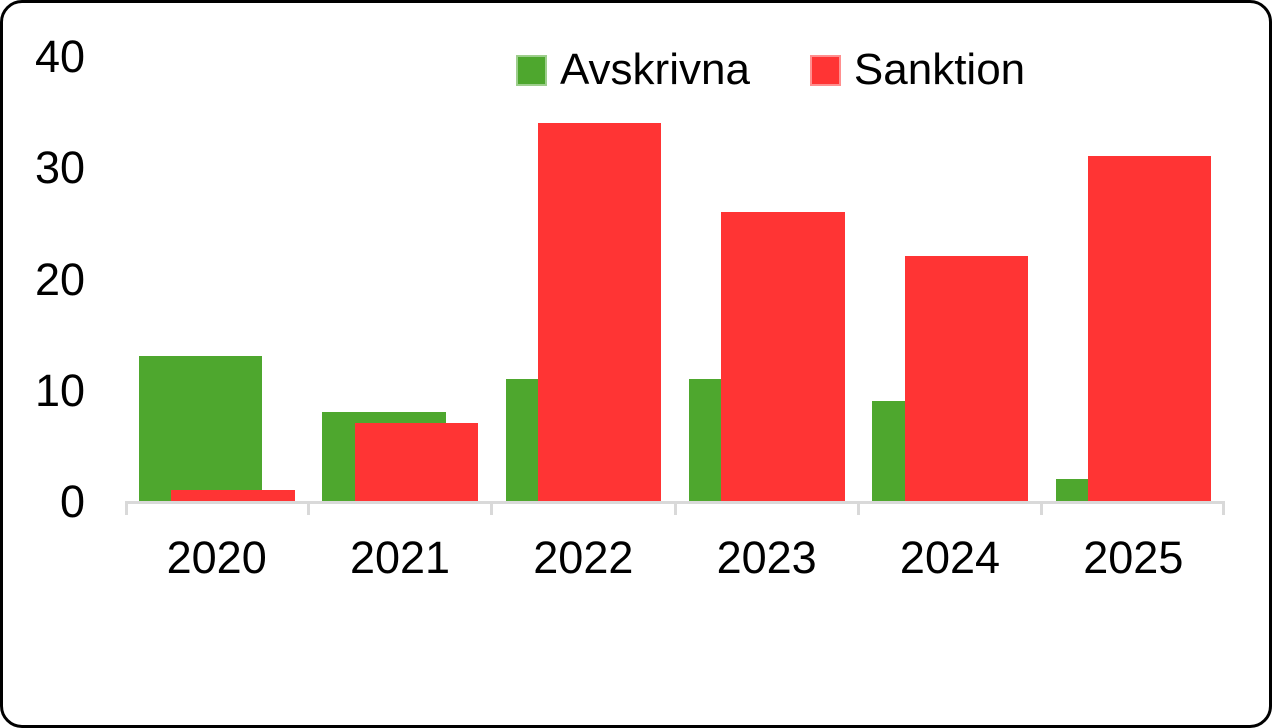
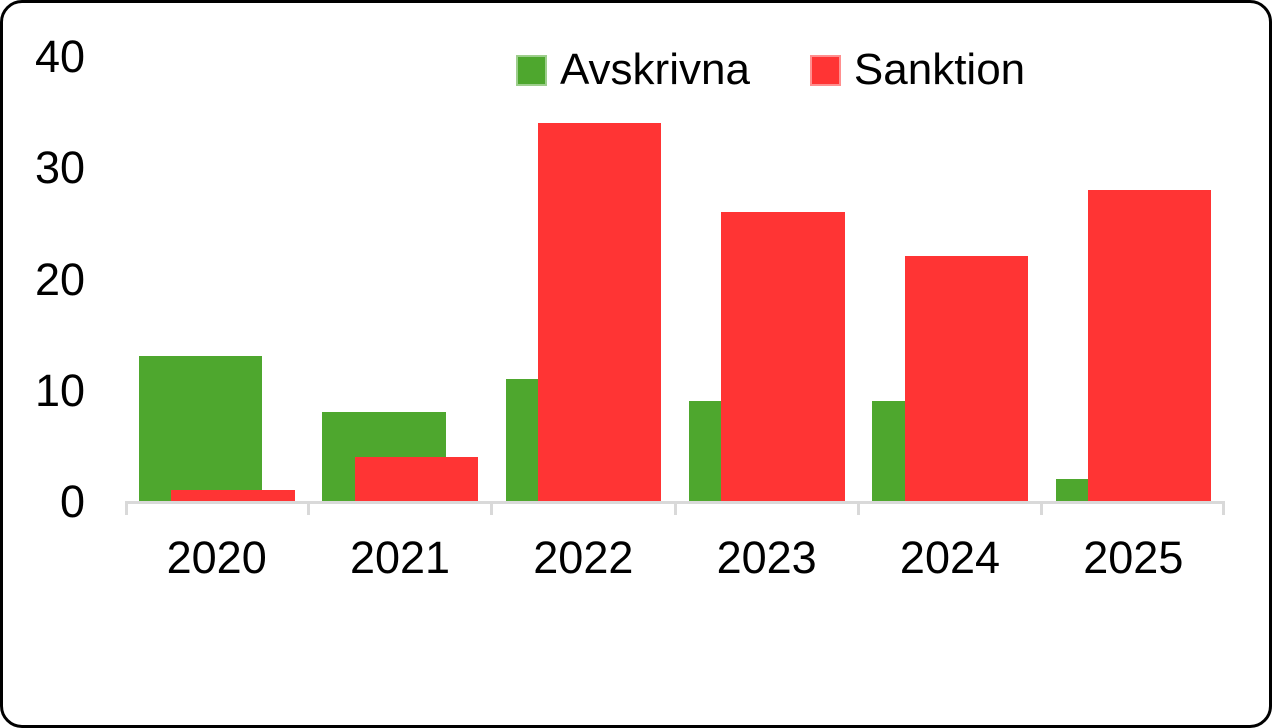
Sanktion/2021: 7 -> 4
Avskrivna/2023: 11 -> 9
Sanktion/2025: 31 -> 28
